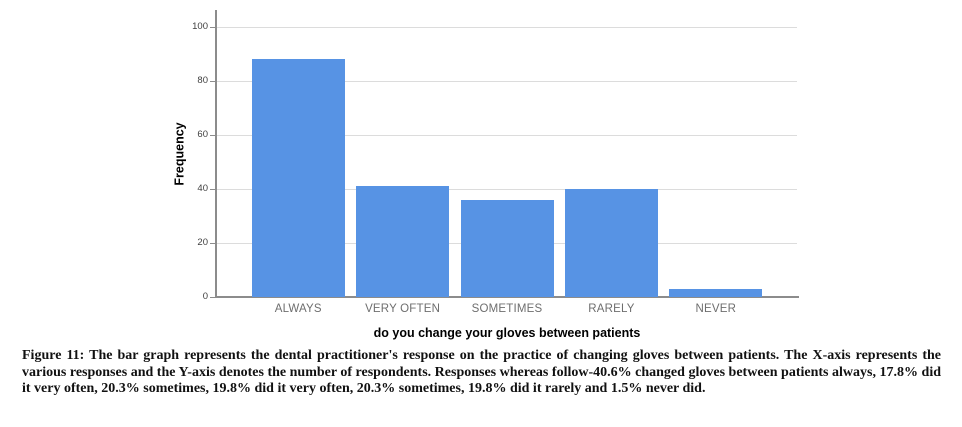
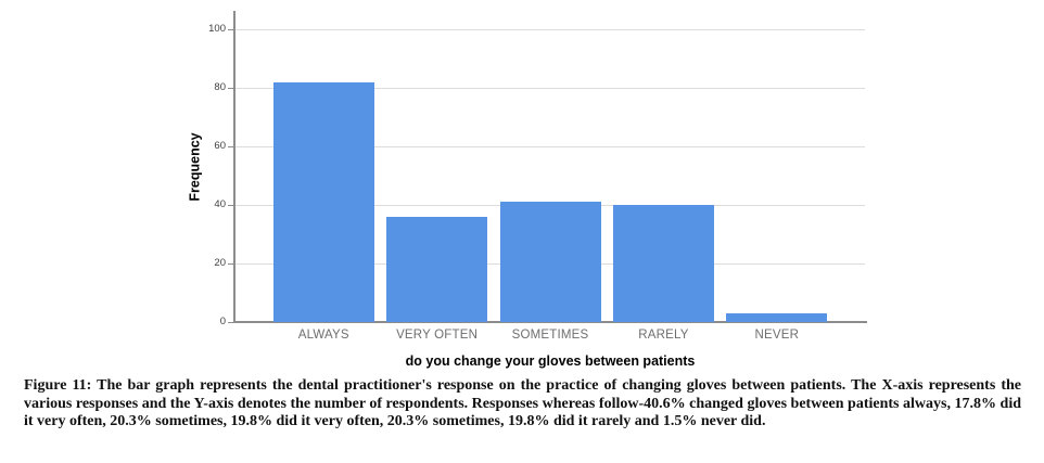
ALWAYS: 88 -> 82
VERY OFTEN: 41 -> 36
SOMETIMES: 36 -> 41
